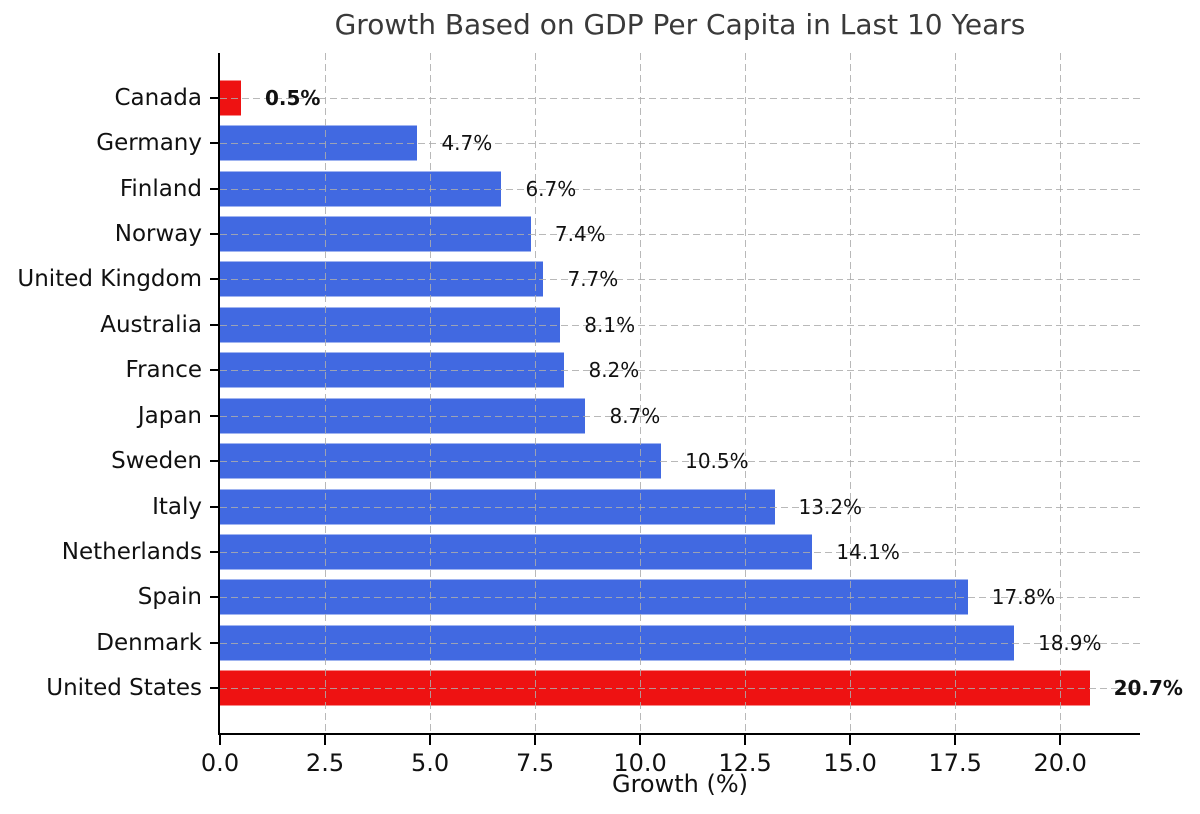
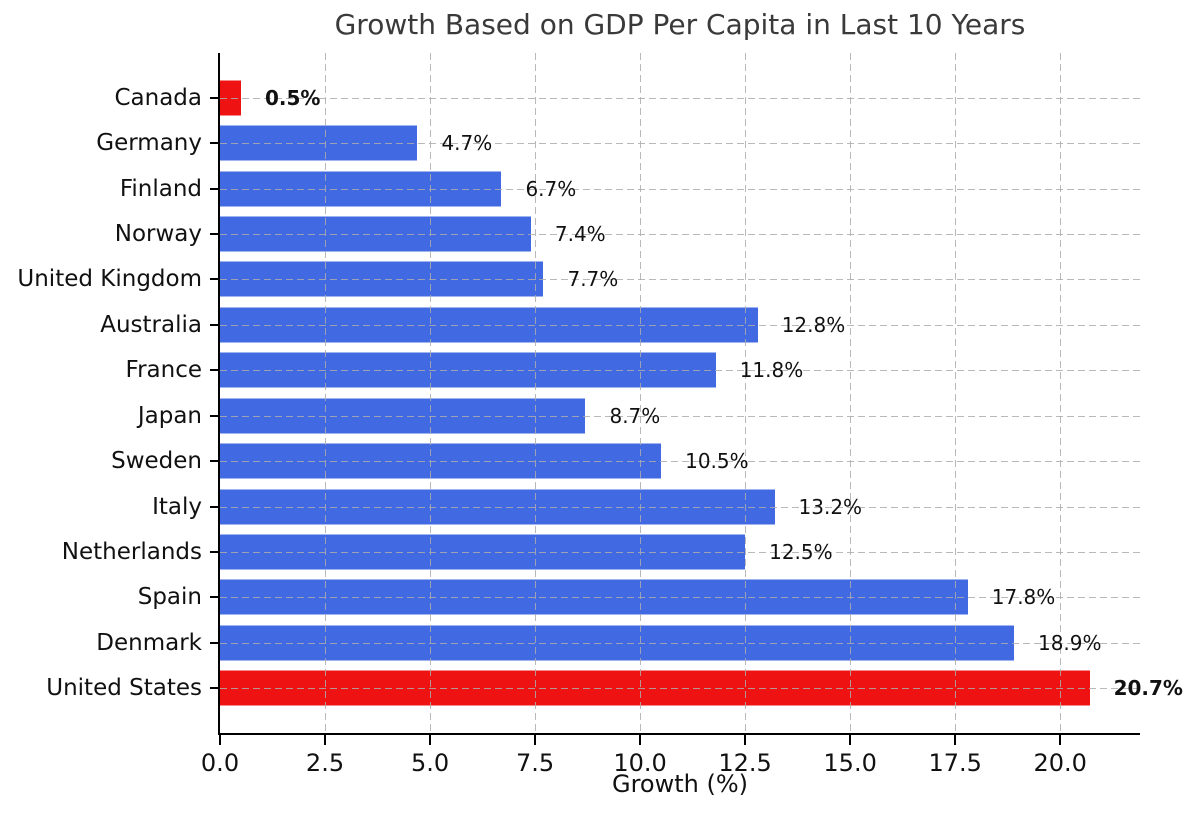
Australia: 8.1% -> 12.8%
France: 8.2% -> 11.8%
Netherlands: 14.1% -> 12.5%
